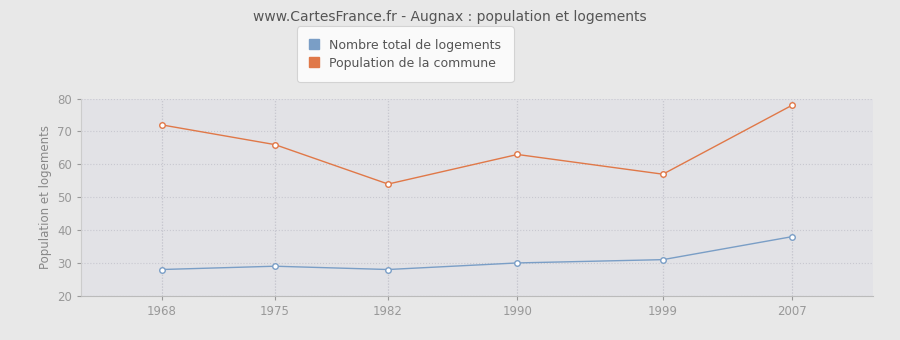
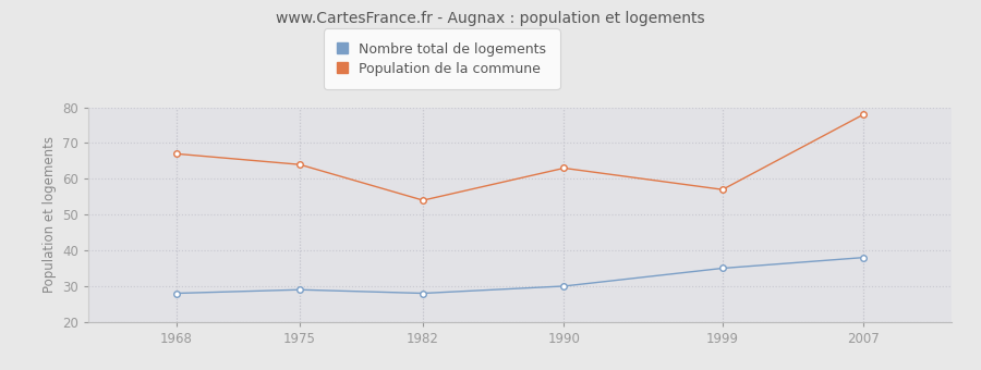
Population de la commune/1968: 72 -> 67
Population de la commune/1975: 66 -> 64
Nombre total de logements/1999: 31 -> 35
